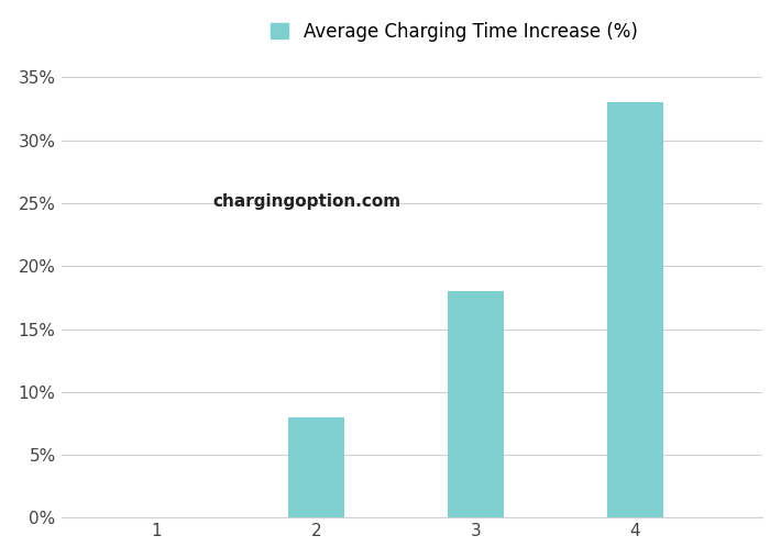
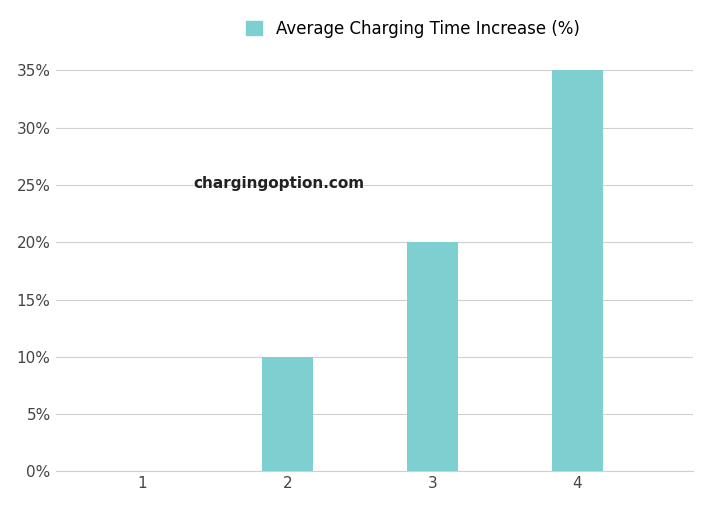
2: 8% -> 10%
3: 18% -> 20%
4: 33% -> 35%
